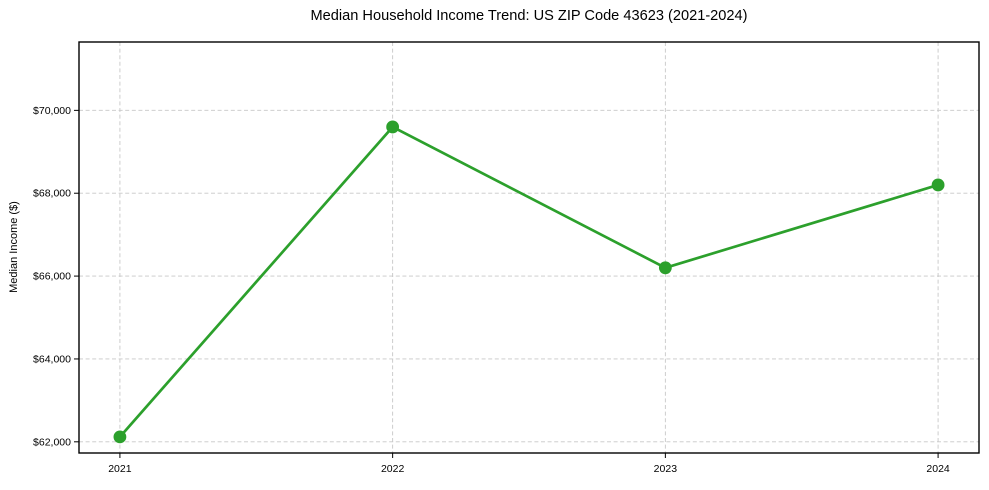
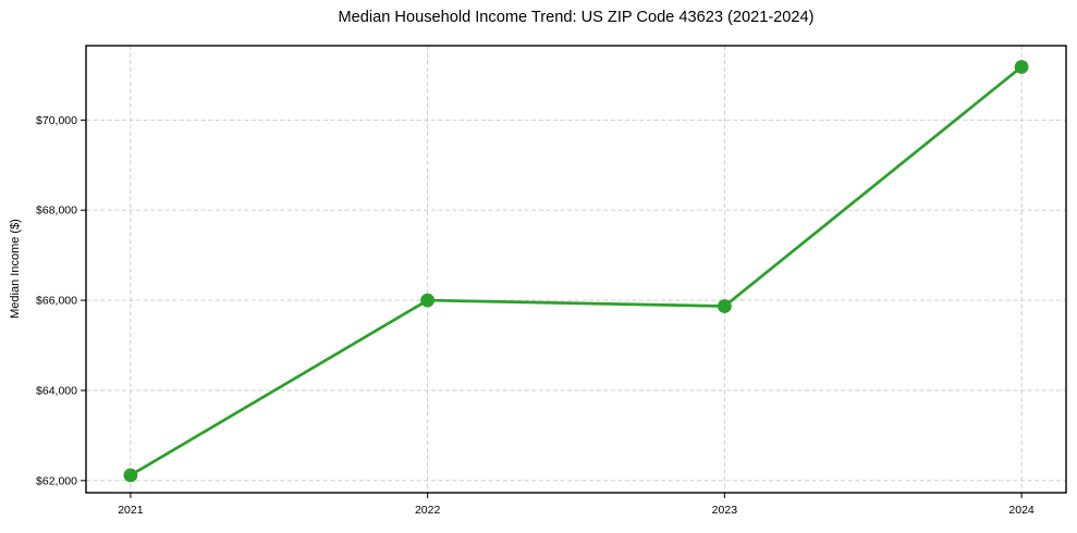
2022: $69600 -> $66000
2023: $66200 -> $65900
2024: $68200 -> $71200
